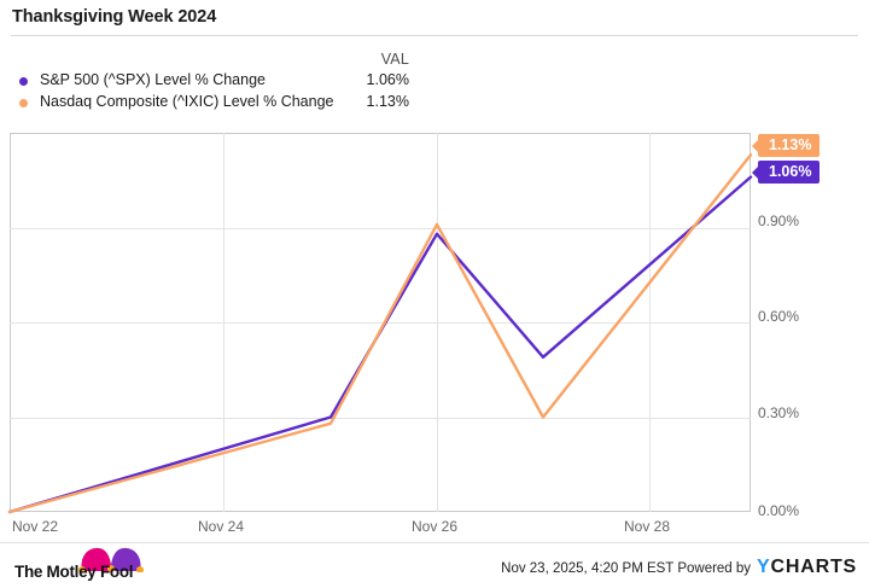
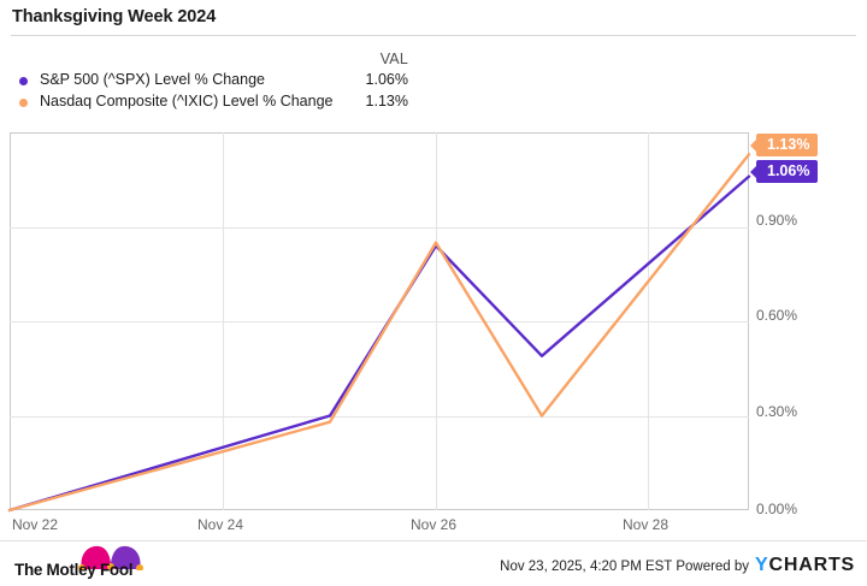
S&P 500 (^SPX) Level % Change/Nov 26: 0.88% -> 0.84%
Nasdaq Composite (^IXIC) Level % Change/Nov 26: 0.91% -> 0.85%
